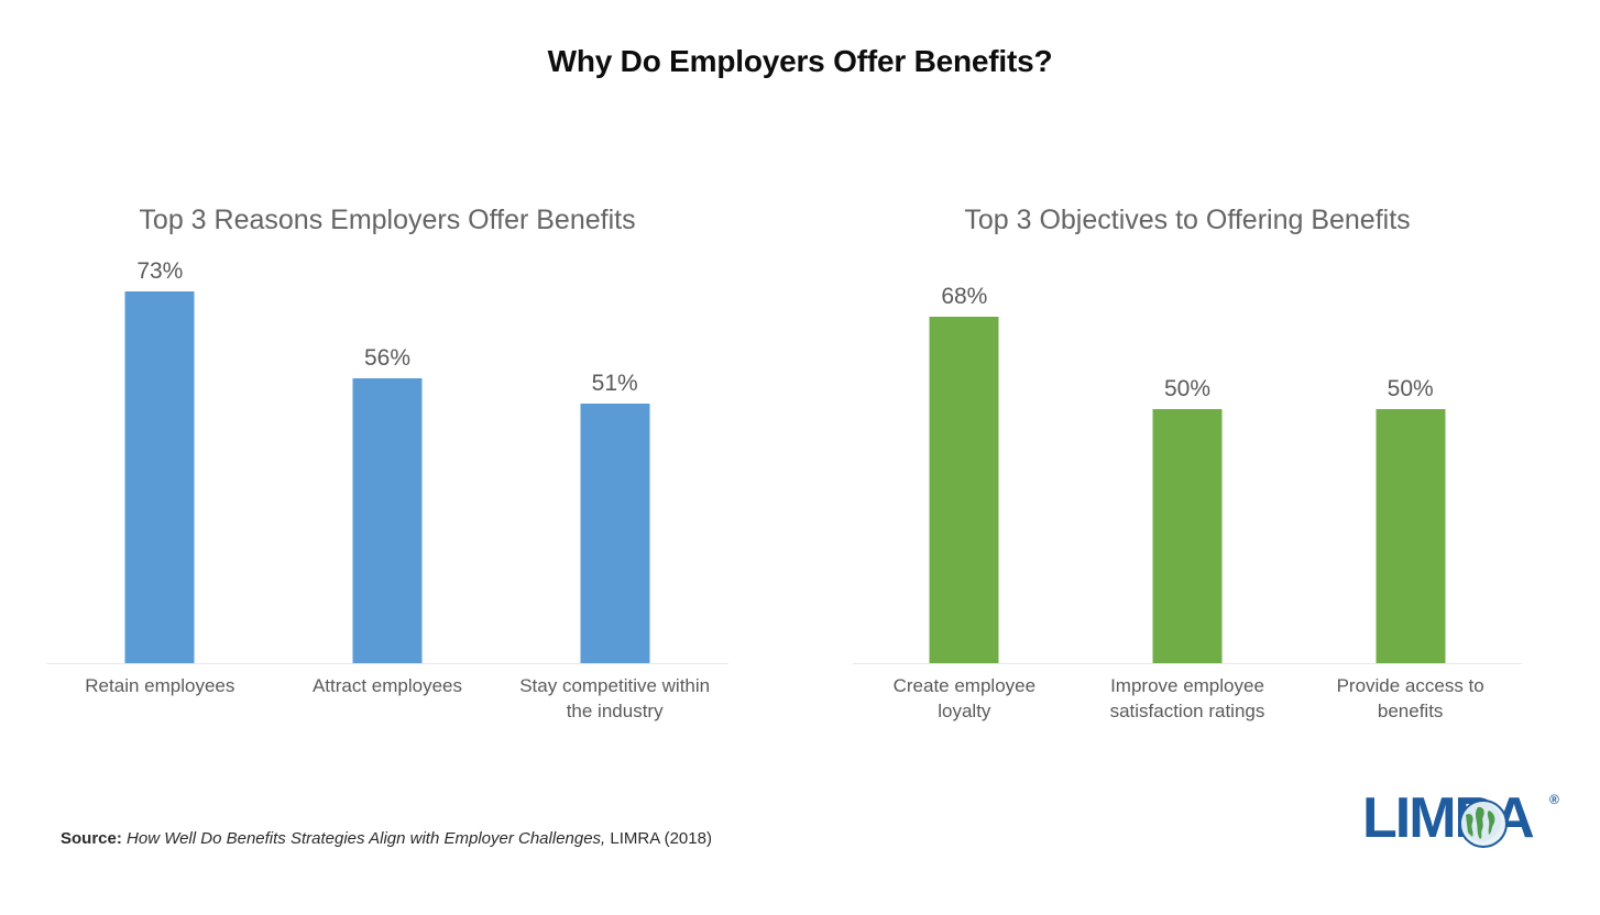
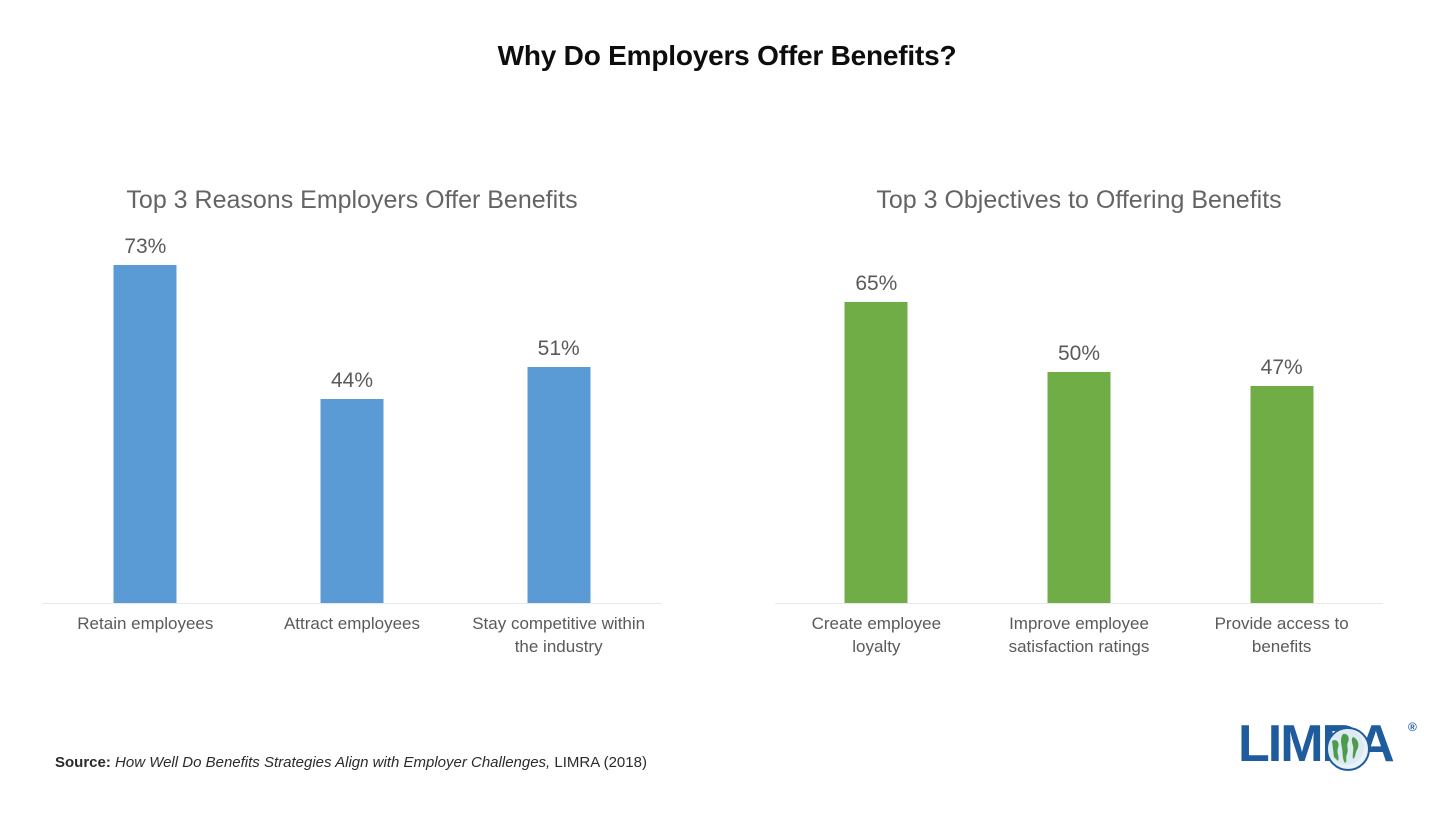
Top 3 Reasons Employers Offer Benefits/Attract employees: 56% -> 44%
Top 3 Objectives to Offering Benefits/Create employee loyalty: 68% -> 65%
Top 3 Objectives to Offering Benefits/Provide access to benefits: 50% -> 47%
